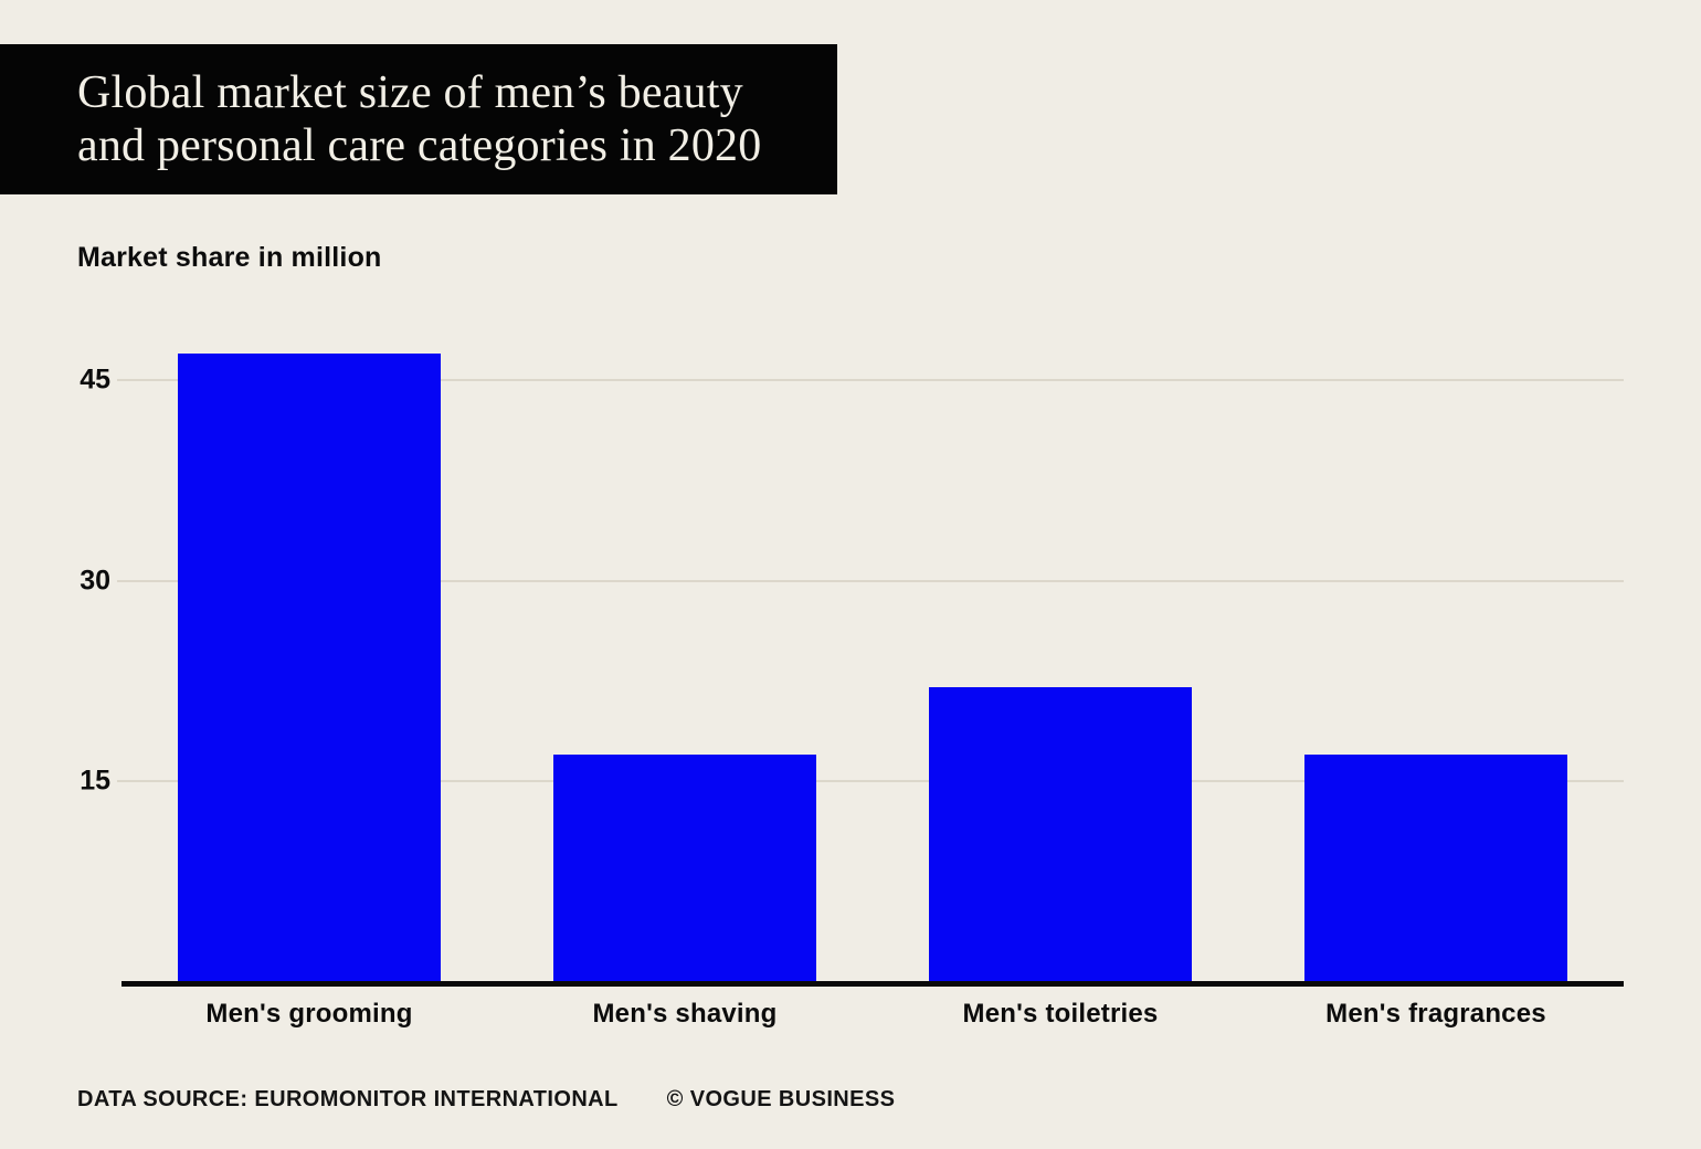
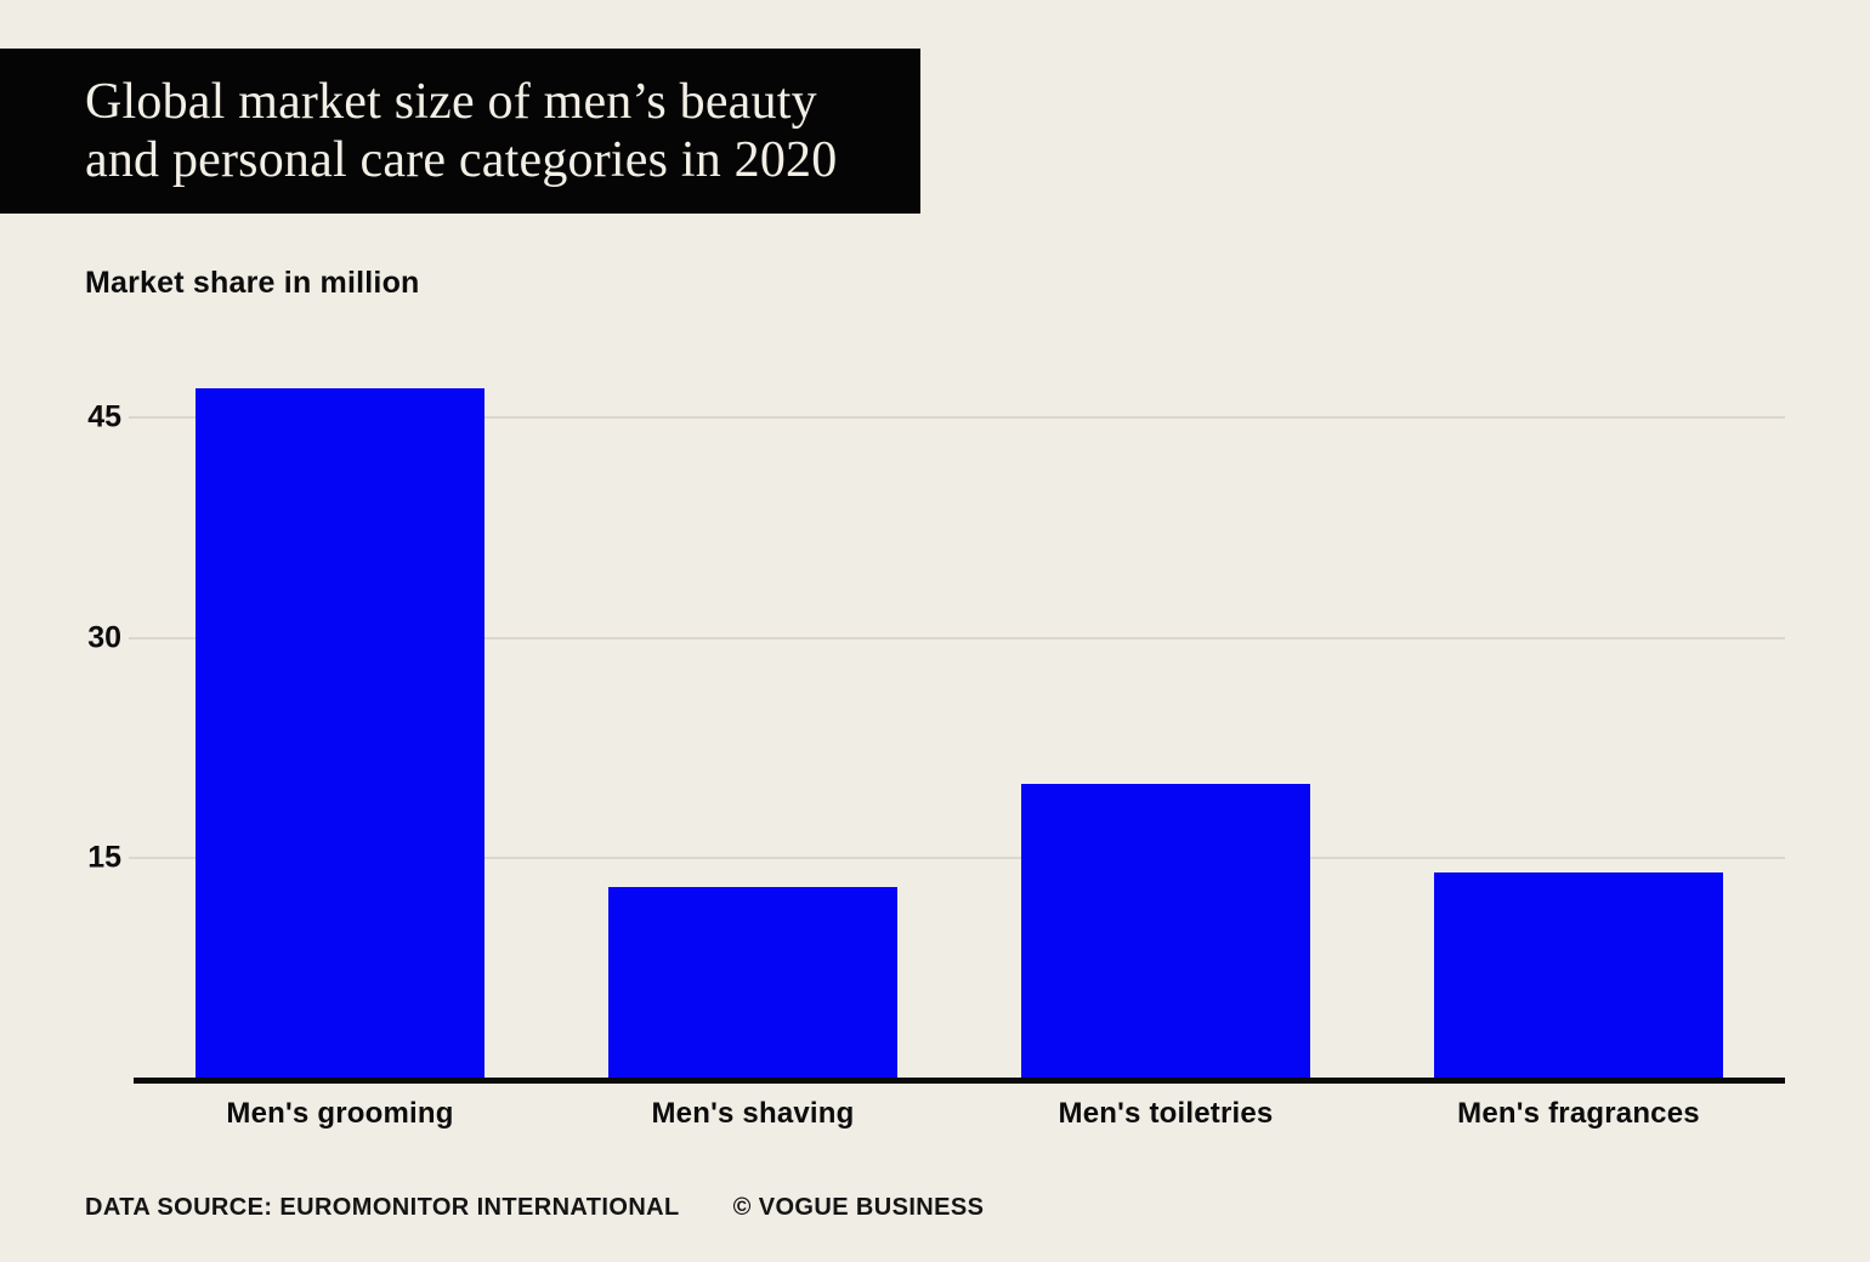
Men's shaving: 17 -> 13
Men's toiletries: 22 -> 20
Men's fragrances: 17 -> 14
